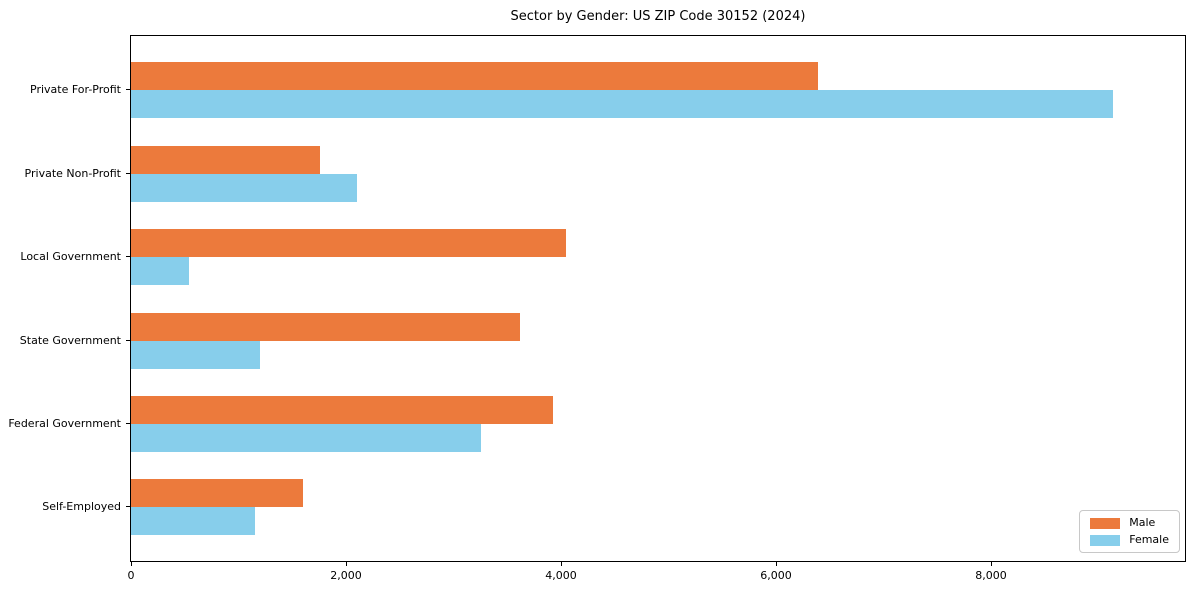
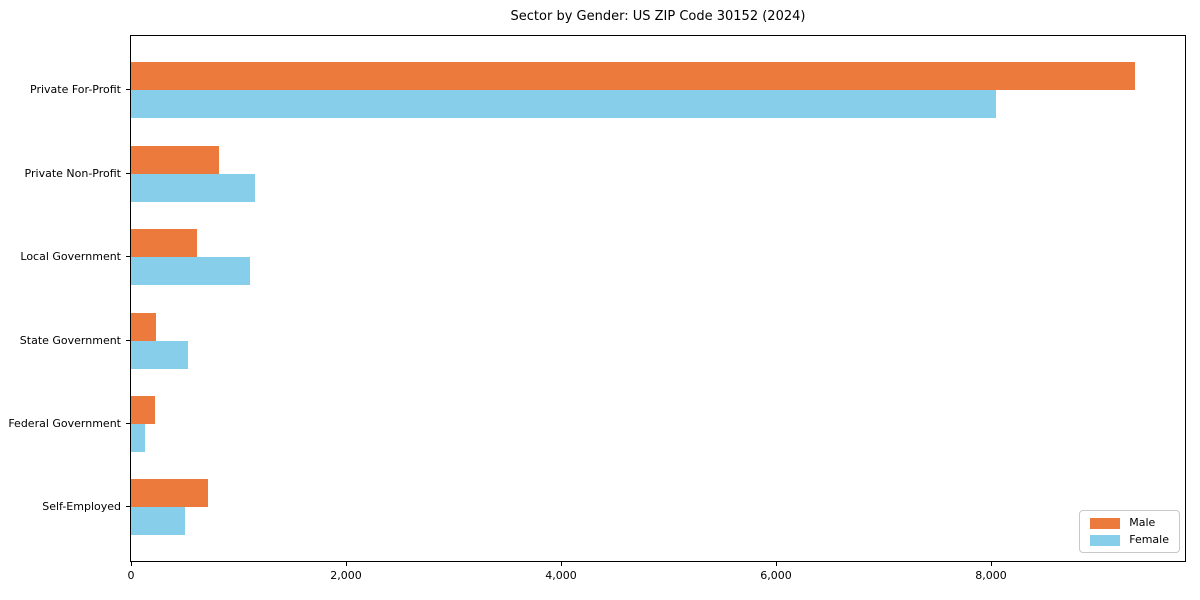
Male/Private For-Profit: 6390 -> 9340
Female/Private For-Profit: 9140 -> 8050
Male/Private Non-Profit: 1760 -> 820
Female/Private Non-Profit: 2100 -> 1150
Male/Local Government: 4050 -> 610
Female/Local Government: 540 -> 1110
Male/State Government: 3620 -> 230
Female/State Government: 1200 -> 540
Male/Federal Government: 3930 -> 220
Female/Federal Government: 3260 -> 130
Male/Self-Employed: 1600 -> 720
Female/Self-Employed: 1150 -> 500
